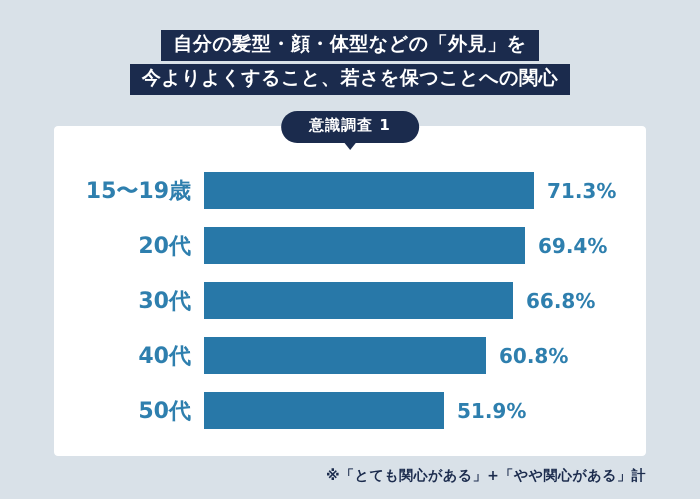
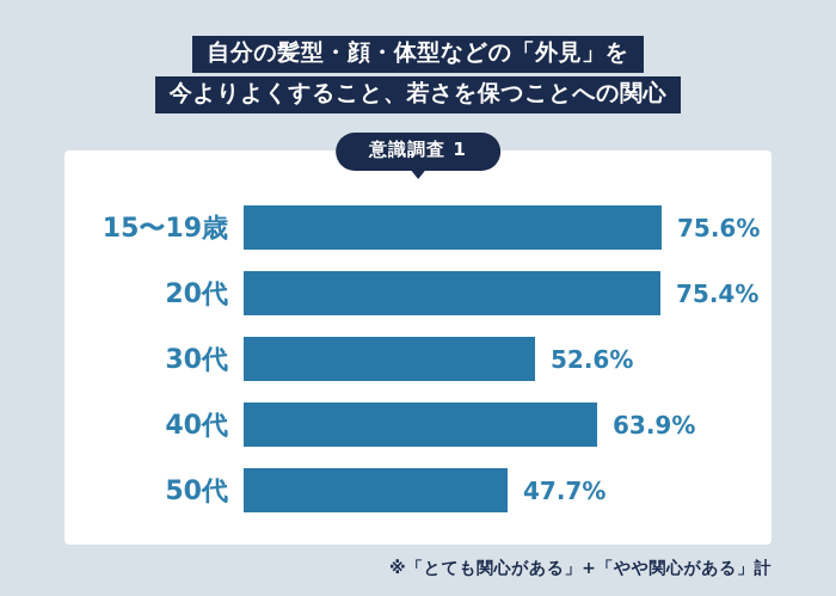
15〜19歳: 71.3% -> 75.6%
20代: 69.4% -> 75.4%
30代: 66.8% -> 52.6%
40代: 60.8% -> 63.9%
50代: 51.9% -> 47.7%
